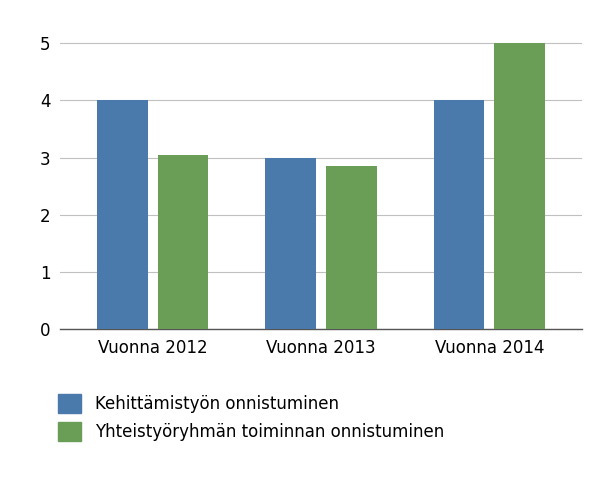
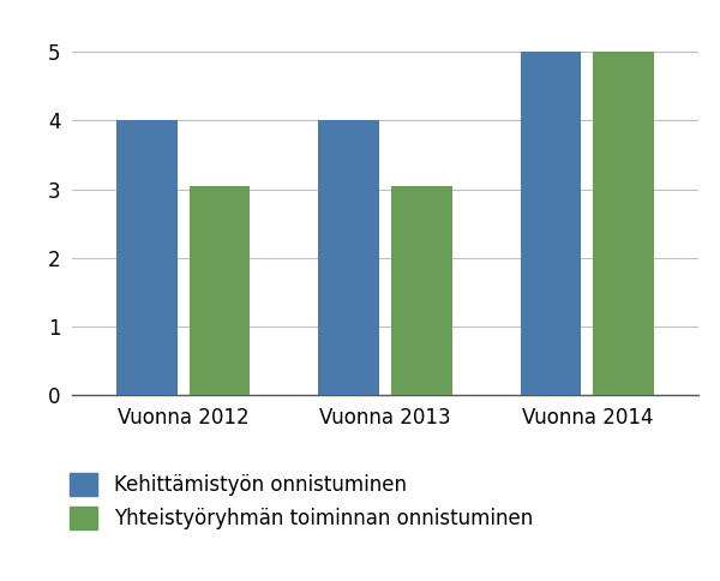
Kehittämistyön onnistuminen/Vuonna 2013: 3 -> 4
Yhteistyöryhmän toiminnan onnistuminen/Vuonna 2013: 2.86 -> 3.05
Kehittämistyön onnistuminen/Vuonna 2014: 4 -> 5
